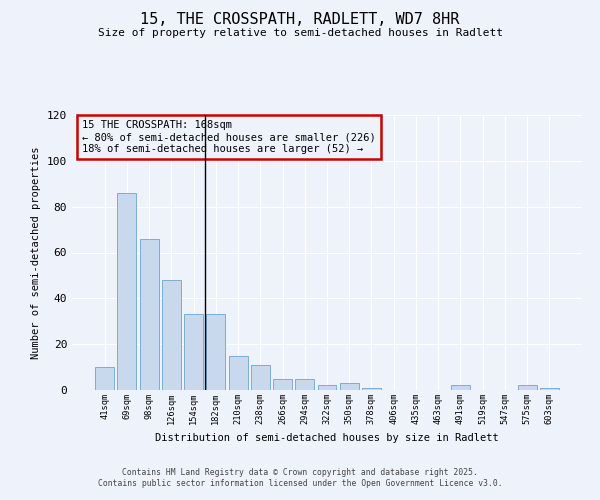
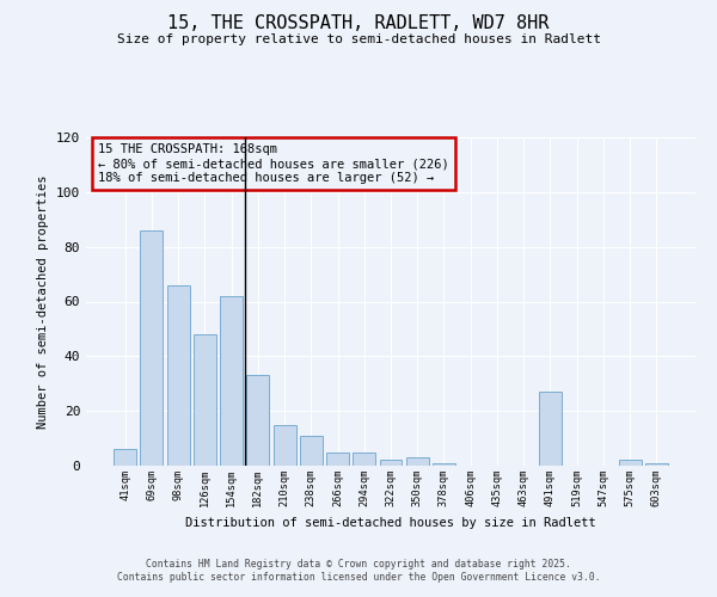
41sqm: 10 -> 6
154sqm: 33 -> 62
491sqm: 2 -> 27
